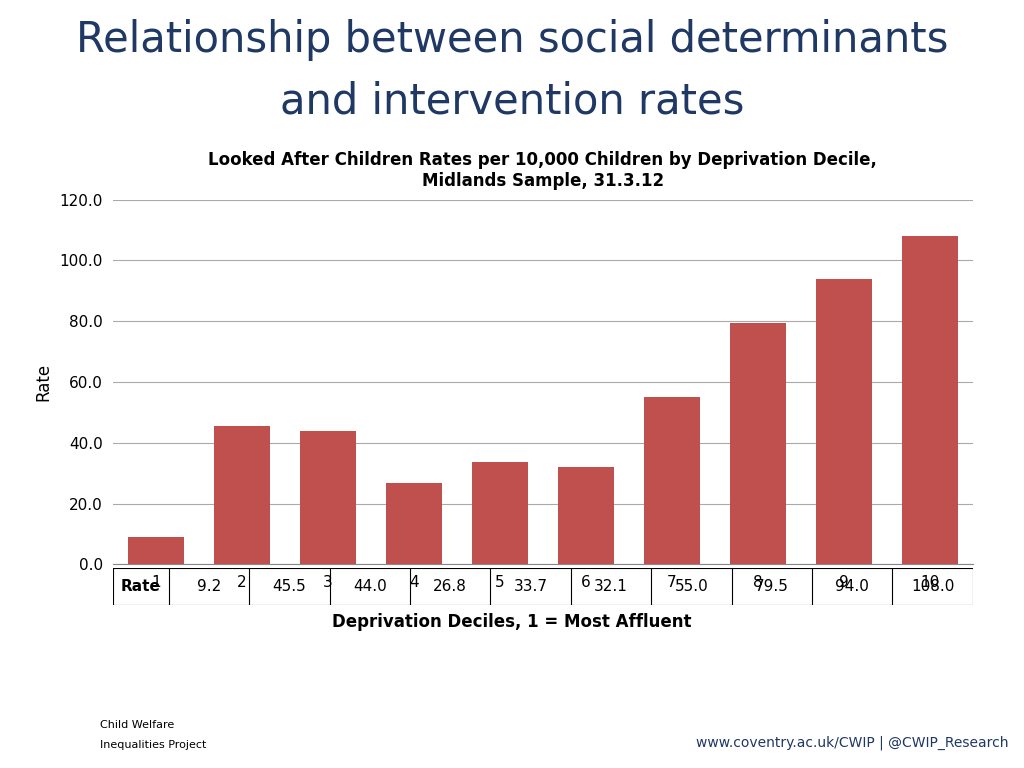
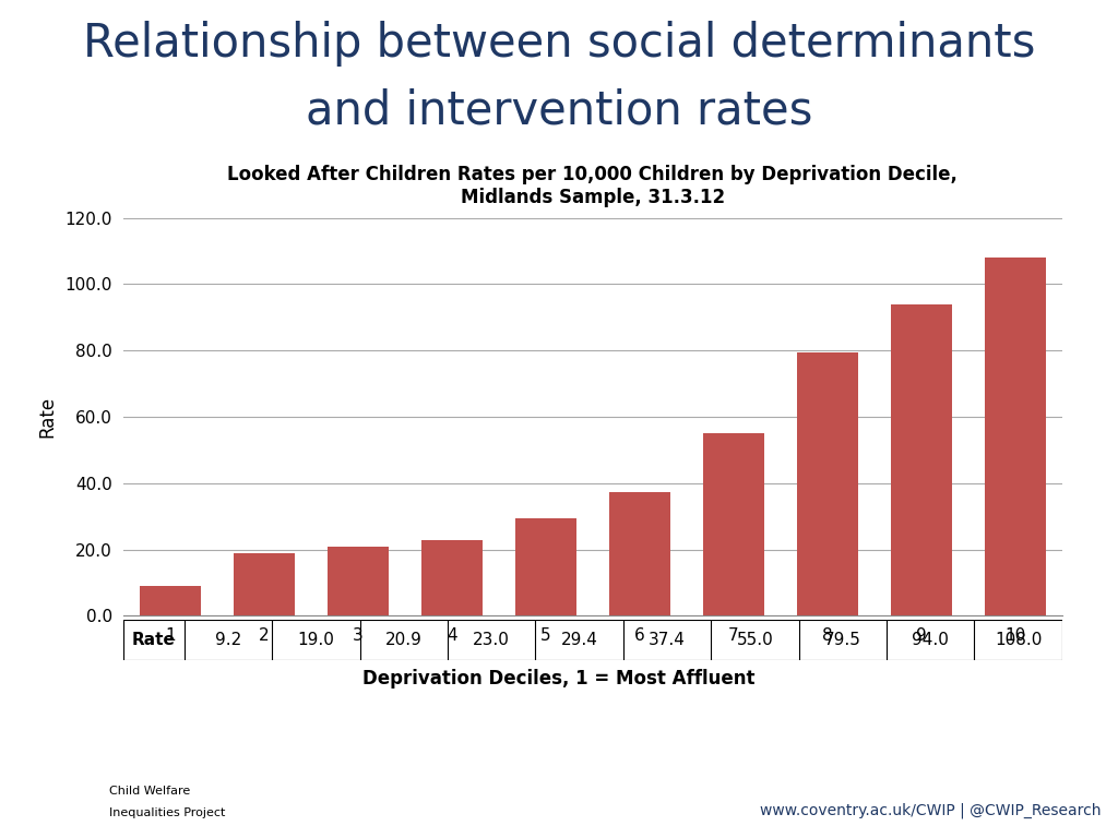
2: 45.5 -> 19.0
3: 44.0 -> 20.9
4: 26.8 -> 23.0
5: 33.7 -> 29.4
6: 32.1 -> 37.4
